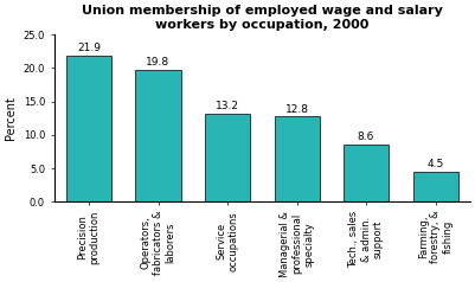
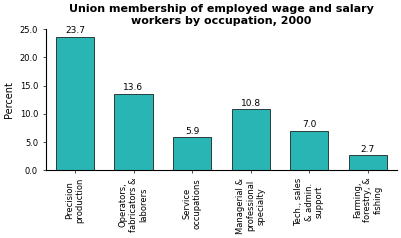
Precision production: 21.9 -> 23.7
Operators, fabricators & laborers: 19.8 -> 13.6
Service occupations: 13.2 -> 5.9
Managerial & professional specialty: 12.8 -> 10.8
Tech., sales & admin. support: 8.6 -> 7.0
Farming, forestry, & fishing: 4.5 -> 2.7
